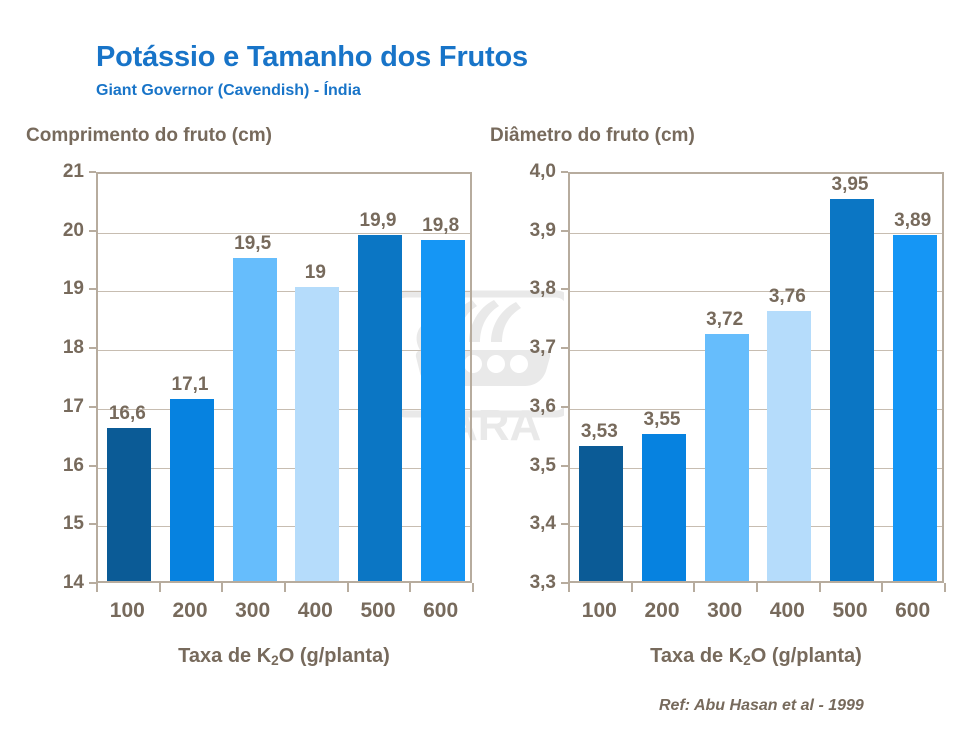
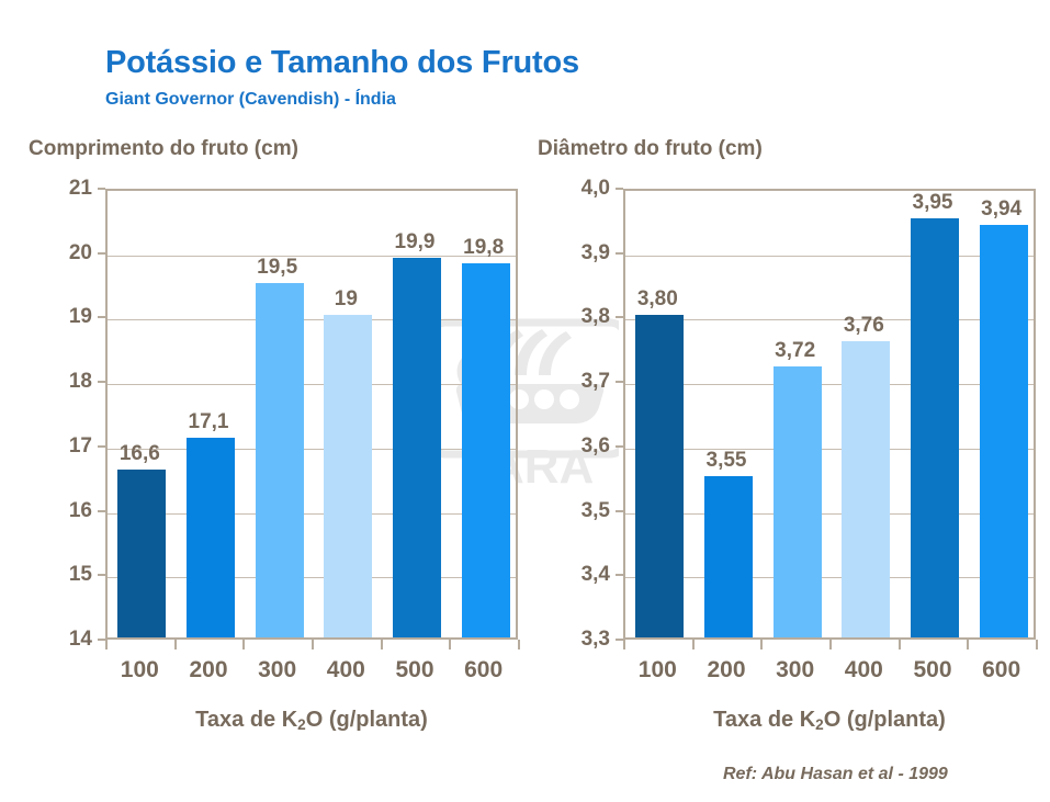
Diâmetro do fruto (cm)/100: 3,53 -> 3,80
Diâmetro do fruto (cm)/600: 3,89 -> 3,94
